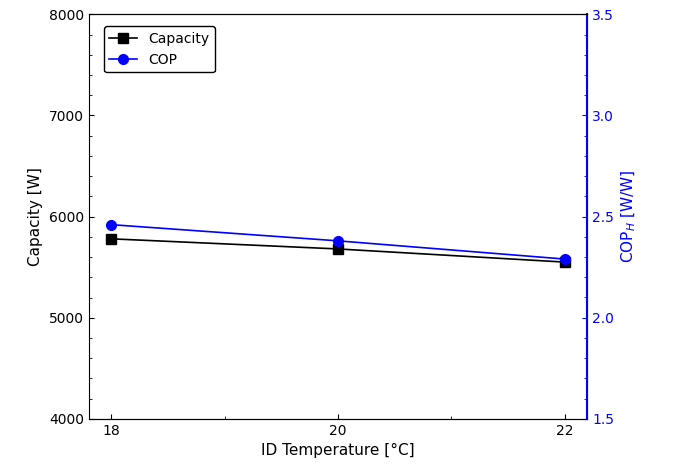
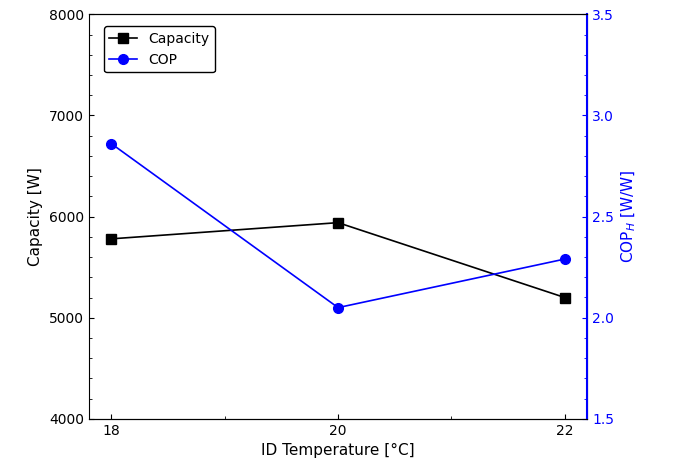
COP/18: 2.46 -> 2.86
Capacity/20: 5680 -> 5940
COP/20: 2.38 -> 2.05
Capacity/22: 5550 -> 5200
